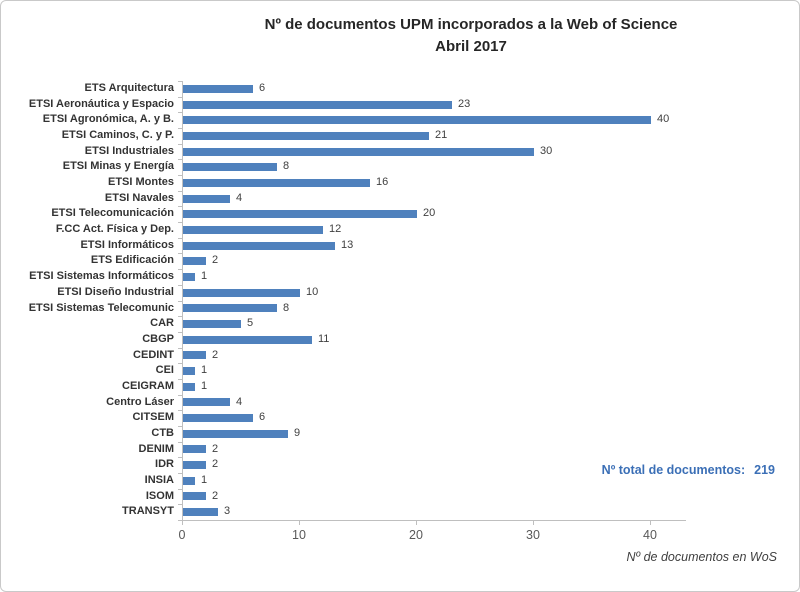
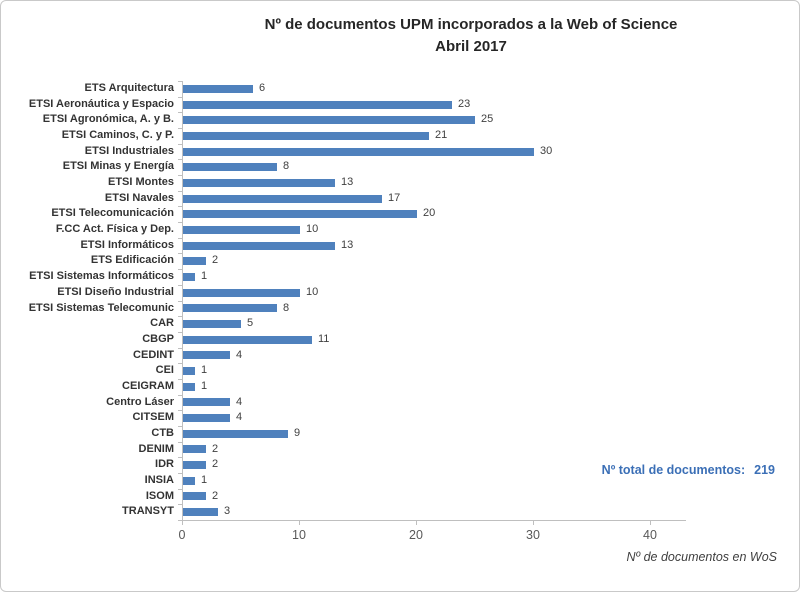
ETSI Agronómica, A. y B.: 40 -> 25
ETSI Montes: 16 -> 13
ETSI Navales: 4 -> 17
F.CC Act. Física y Dep.: 12 -> 10
CEDINT: 2 -> 4
CITSEM: 6 -> 4
